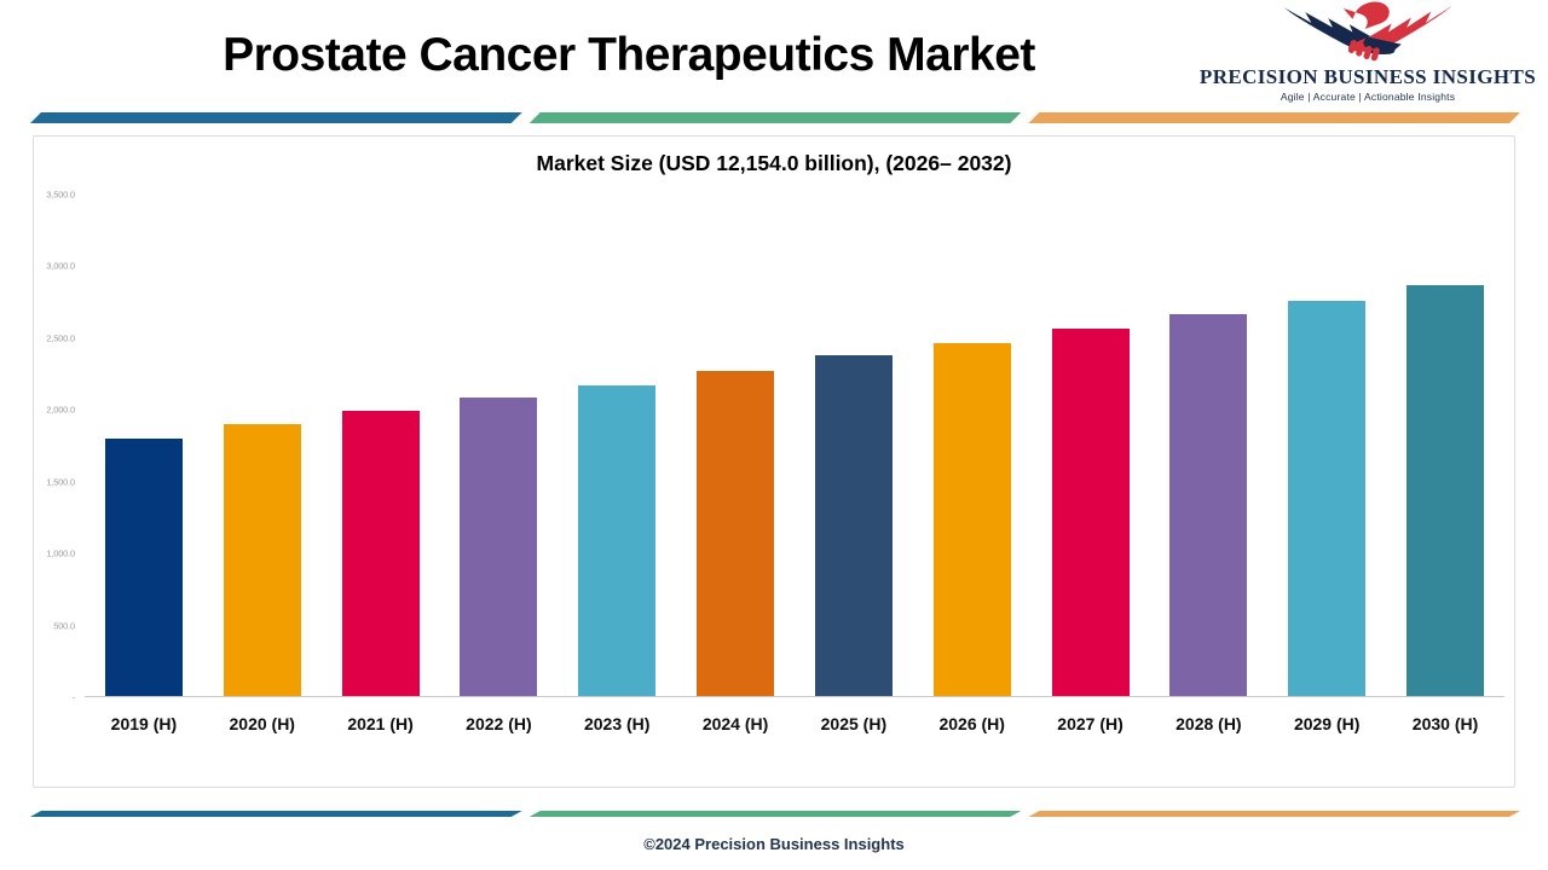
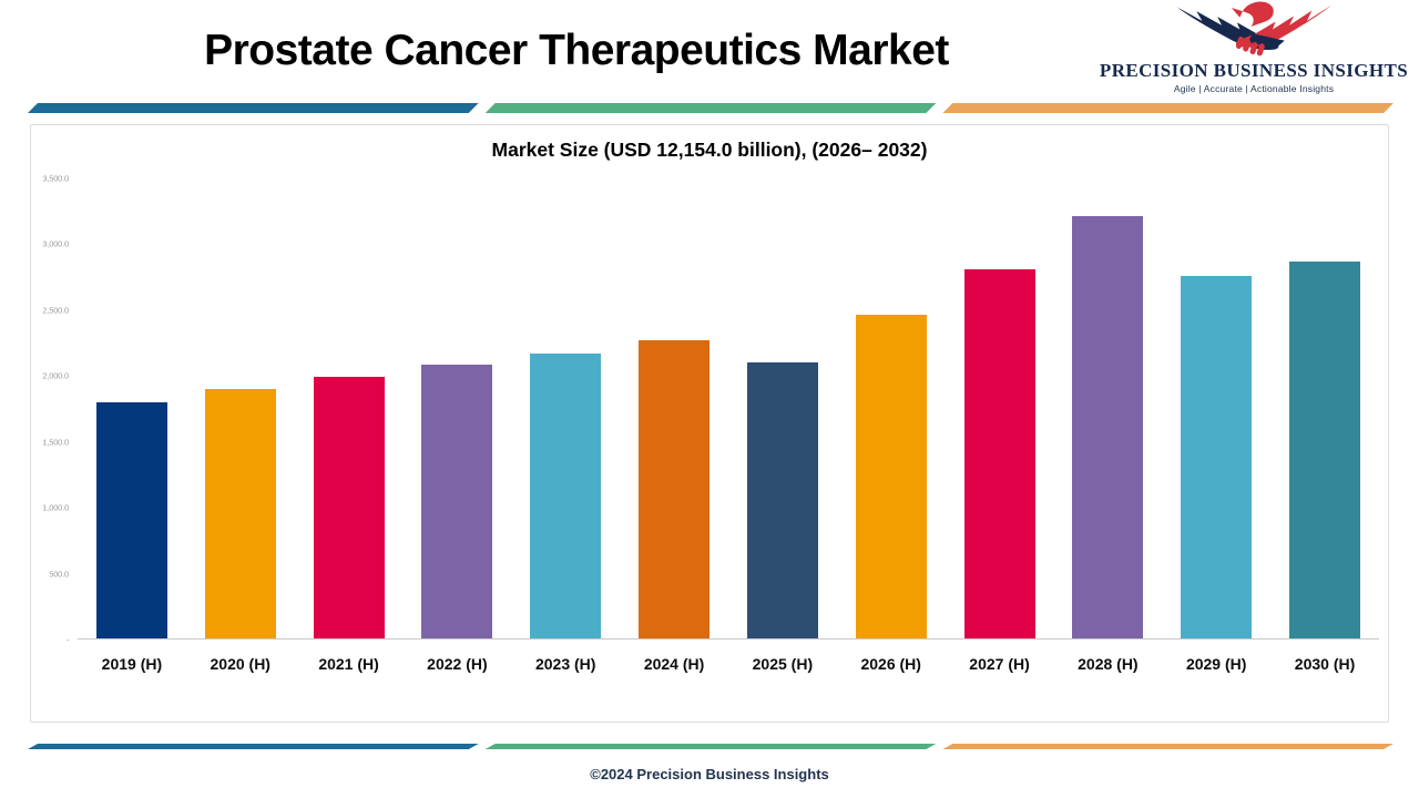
2025 (H): 2380 -> 2100
2027 (H): 2560 -> 2810
2028 (H): 2660 -> 3210
